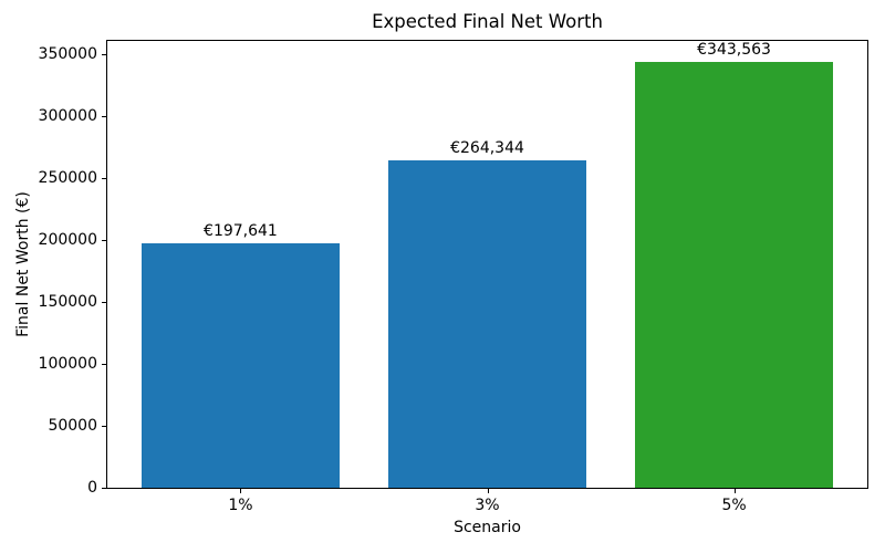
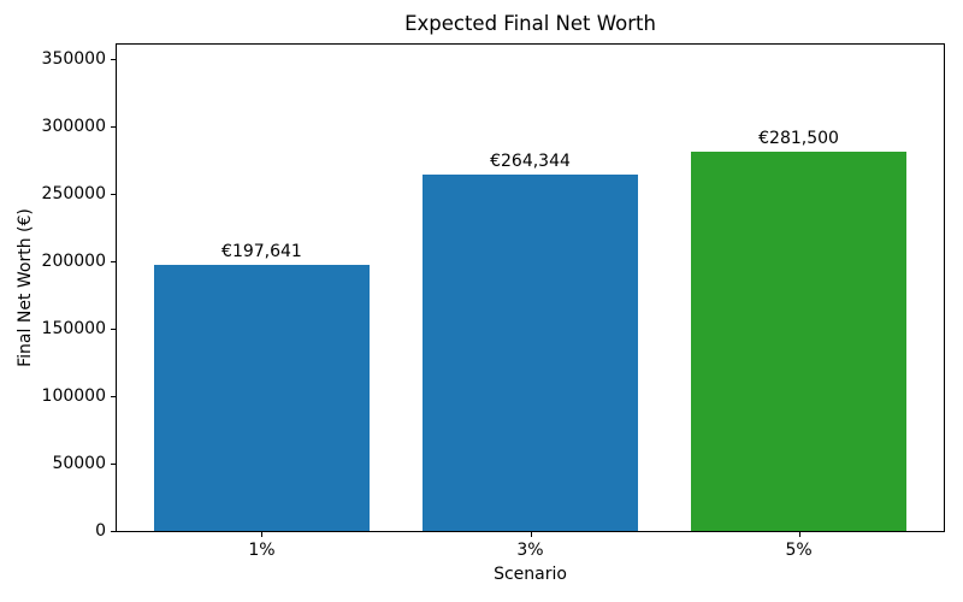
5%: €343,563 -> €281,500
